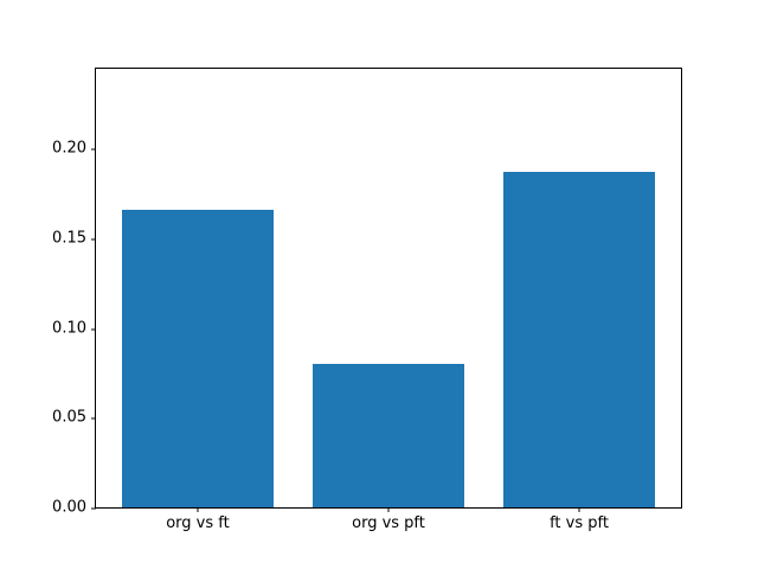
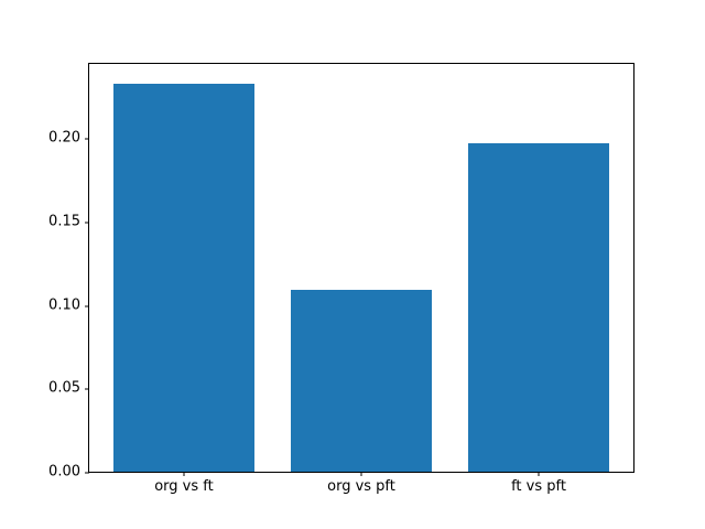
org vs ft: 0.166 -> 0.233
org vs pft: 0.080 -> 0.109
ft vs pft: 0.187 -> 0.197
